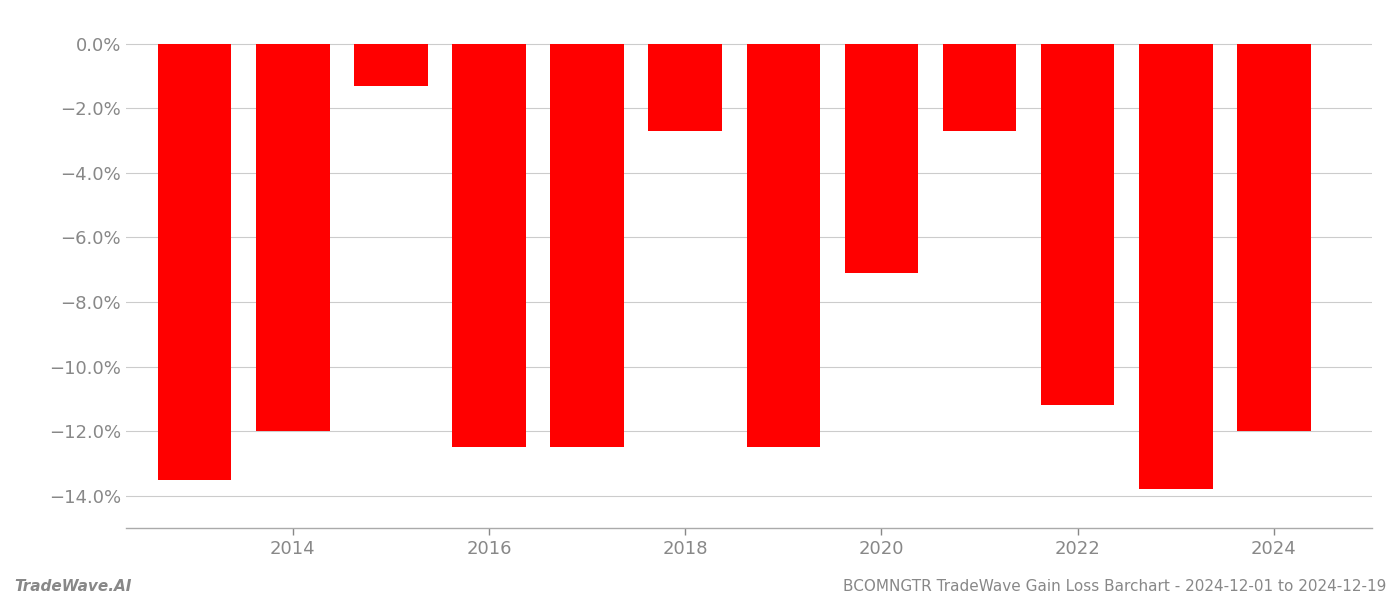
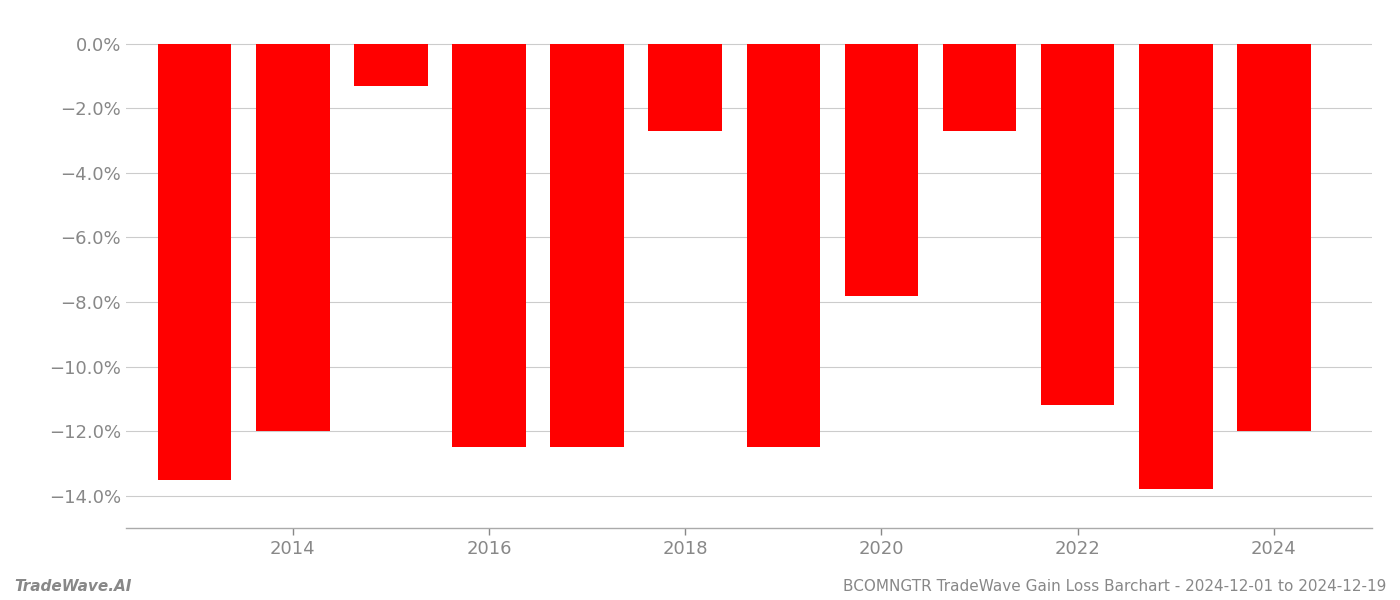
2020: -7.1% -> -7.8%
